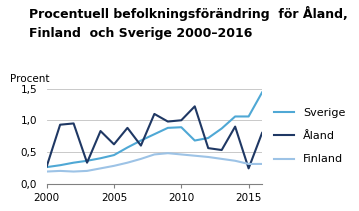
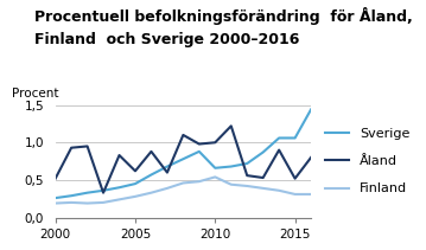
Åland/2000: 0,27 -> 0,52
Sverige/2010: 0,89 -> 0,66
Finland/2010: 0,46 -> 0,54
Åland/2015: 0,24 -> 0,52
